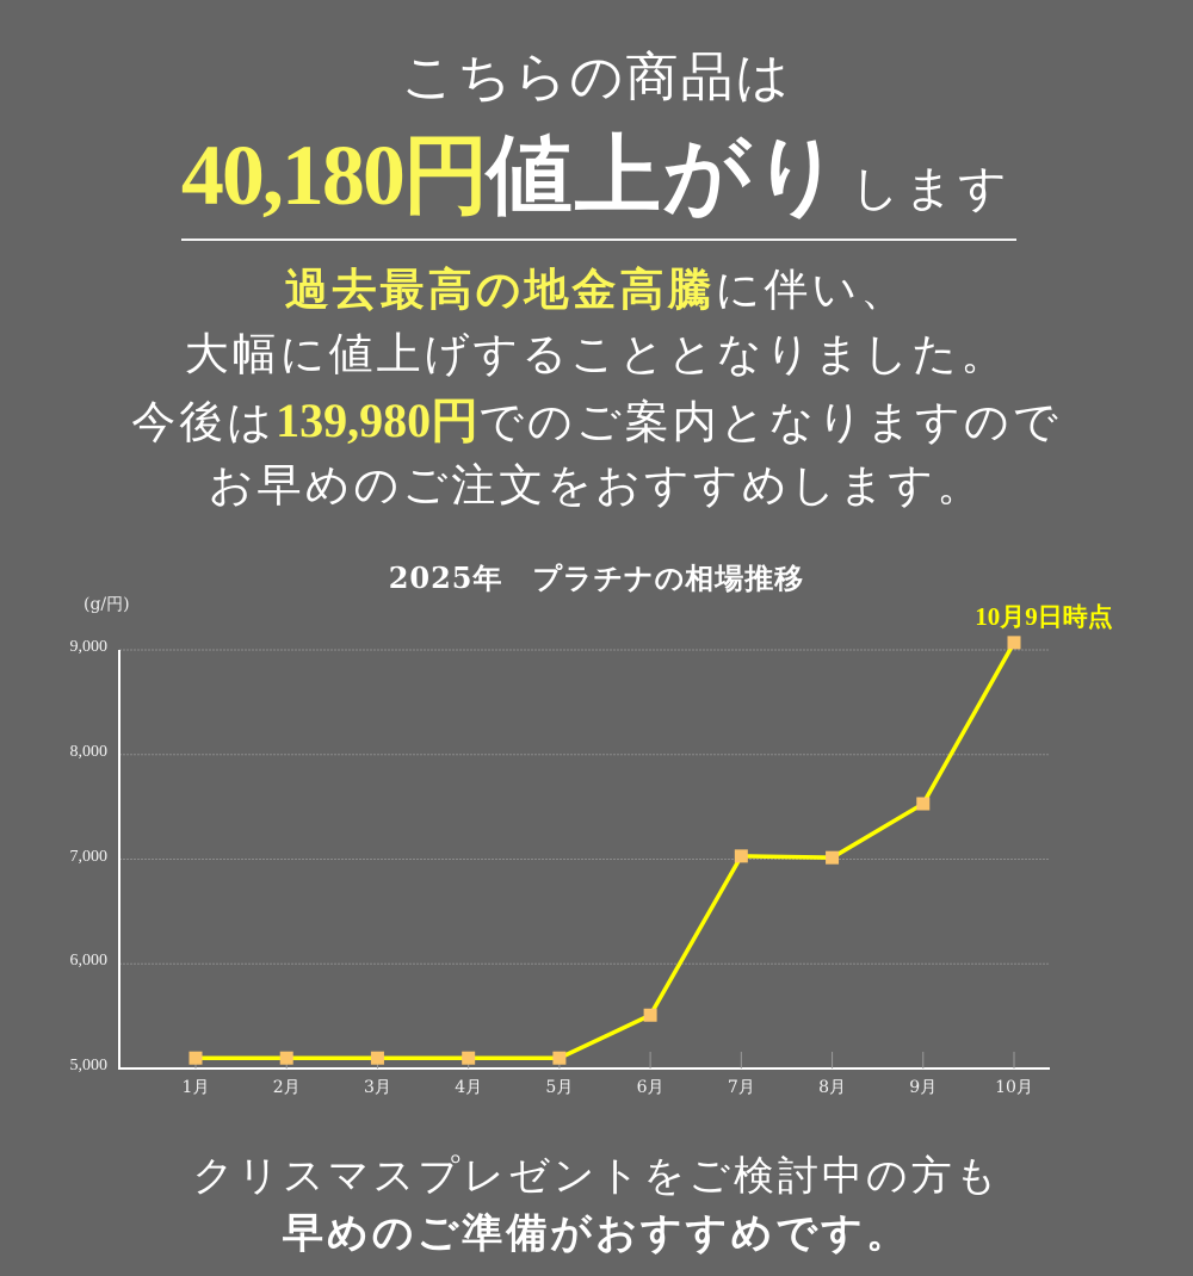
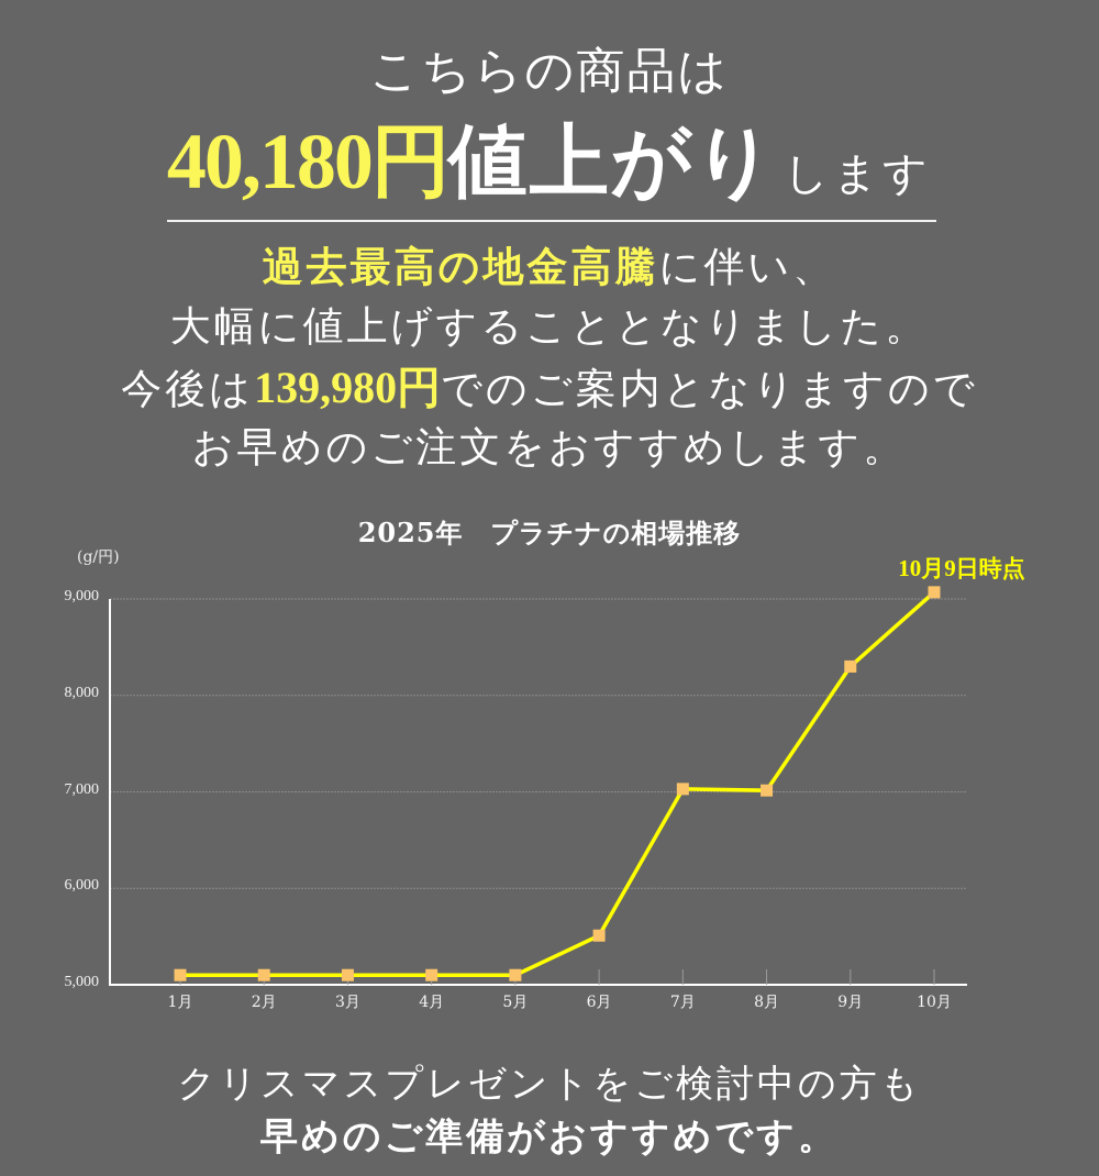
9月: 7500 -> 8300
